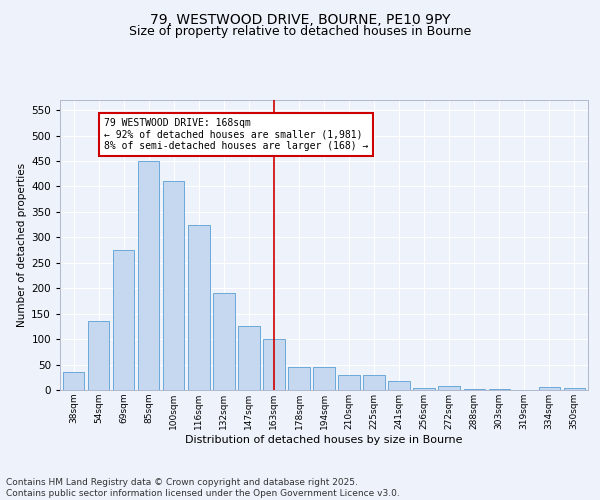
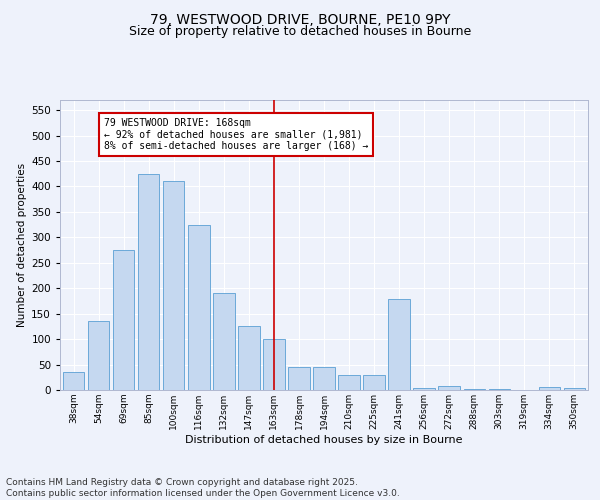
85sqm: 450 -> 424
241sqm: 17 -> 178
